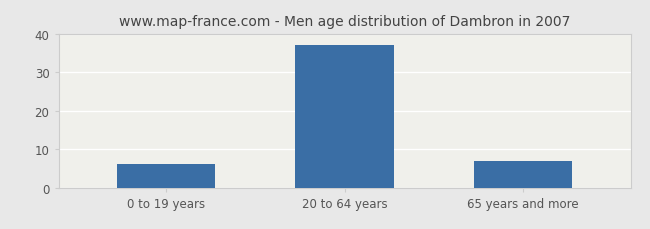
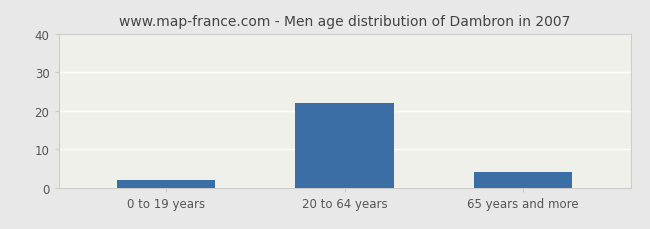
0 to 19 years: 6 -> 2
20 to 64 years: 37 -> 22
65 years and more: 7 -> 4
